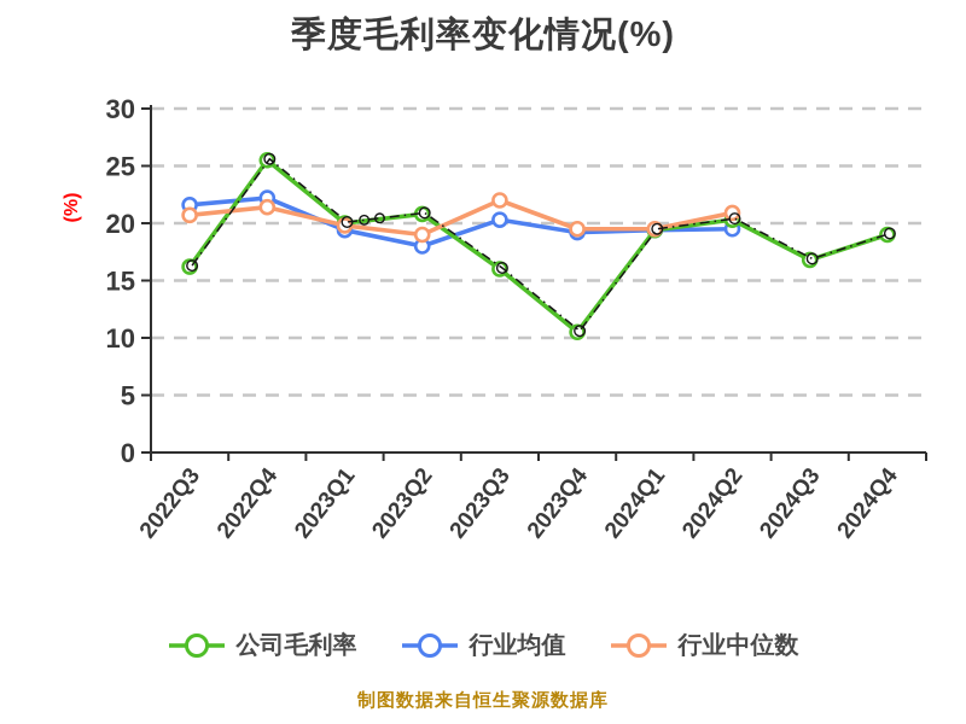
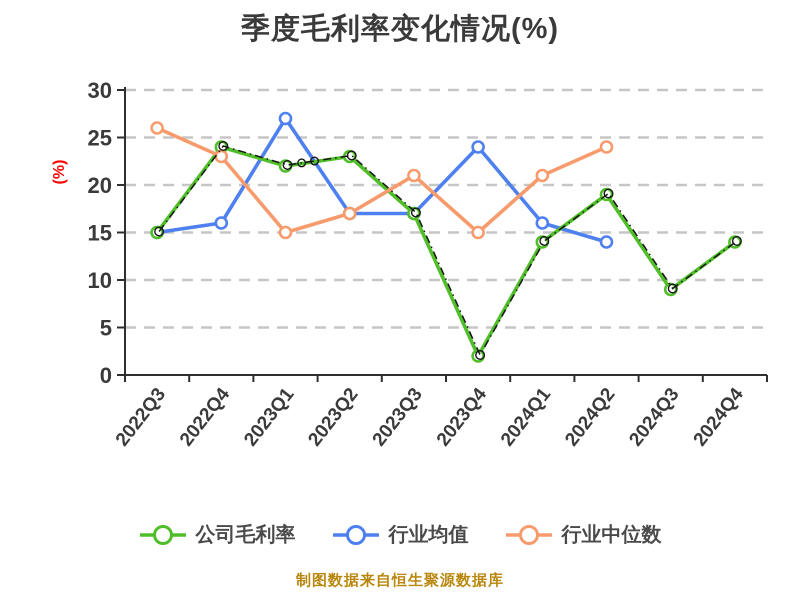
公司毛利率/2022Q3: 16 -> 15
行业均值/2022Q3: 22 -> 15
行业中位数/2022Q3: 21 -> 26
公司毛利率/2022Q4: 26 -> 24
行业均值/2022Q4: 22 -> 16
行业中位数/2022Q4: 21 -> 23
公司毛利率/2023Q1: 20 -> 22
行业均值/2023Q1: 19 -> 27
行业中位数/2023Q1: 20 -> 15
公司毛利率/2023Q2: 21 -> 23
行业均值/2023Q2: 18 -> 17
行业中位数/2023Q2: 19 -> 17
公司毛利率/2023Q3: 16 -> 17
行业均值/2023Q3: 20 -> 17
行业中位数/2023Q3: 22 -> 21
公司毛利率/2023Q4: 10 -> 2
行业均值/2023Q4: 19 -> 24
行业中位数/2023Q4: 20 -> 15
公司毛利率/2024Q1: 19 -> 14
行业均值/2024Q1: 19 -> 16
行业中位数/2024Q1: 20 -> 21
公司毛利率/2024Q2: 20 -> 19
行业均值/2024Q2: 20 -> 14
行业中位数/2024Q2: 21 -> 24
公司毛利率/2024Q3: 17 -> 9
公司毛利率/2024Q4: 19 -> 14
